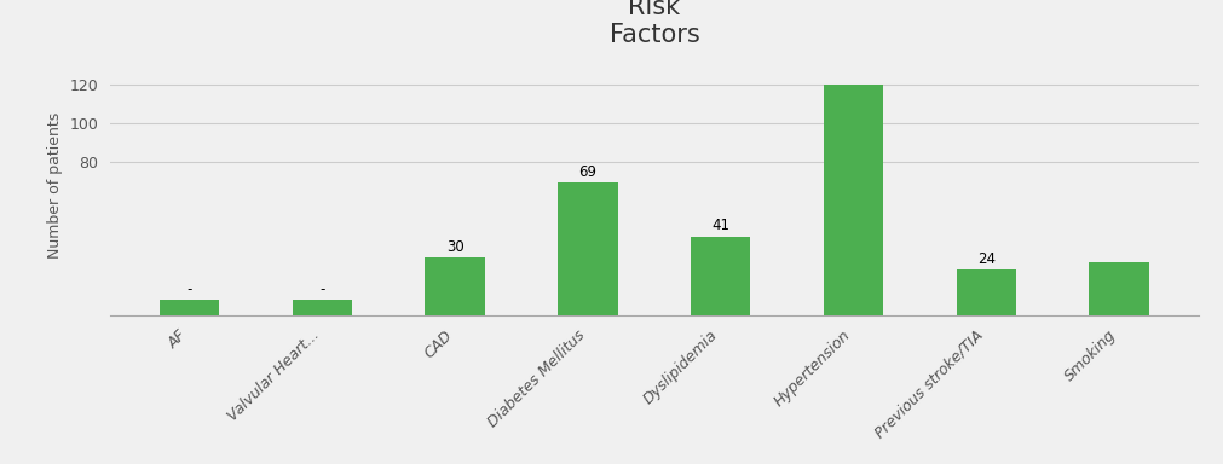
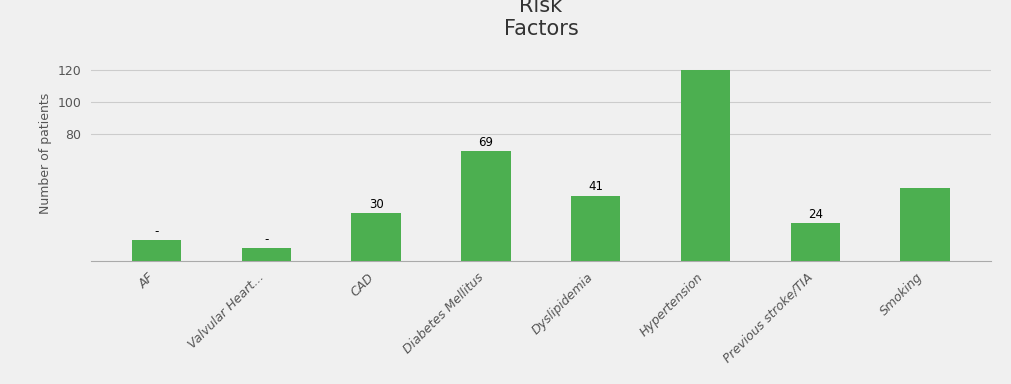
AF: 8 -> 13
Smoking: 28 -> 46
